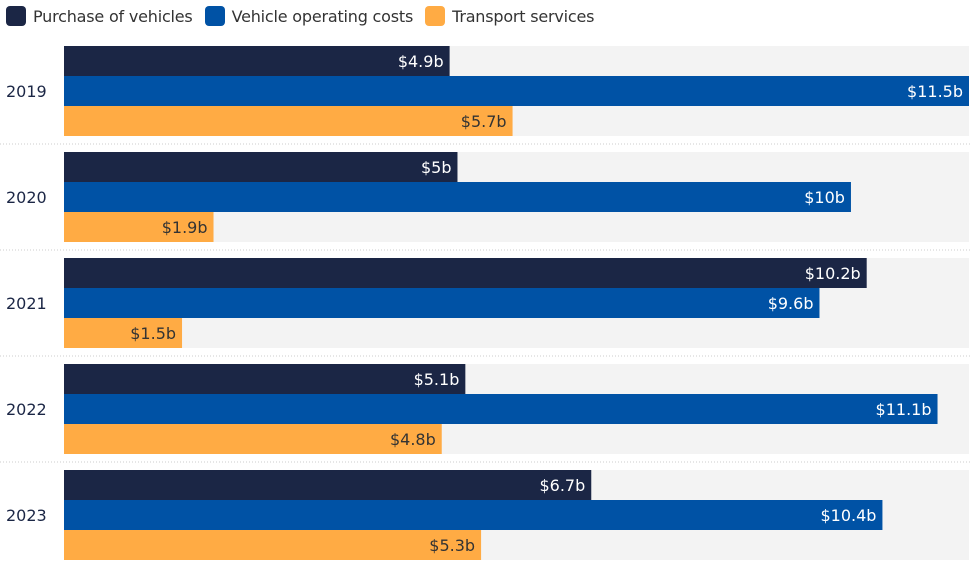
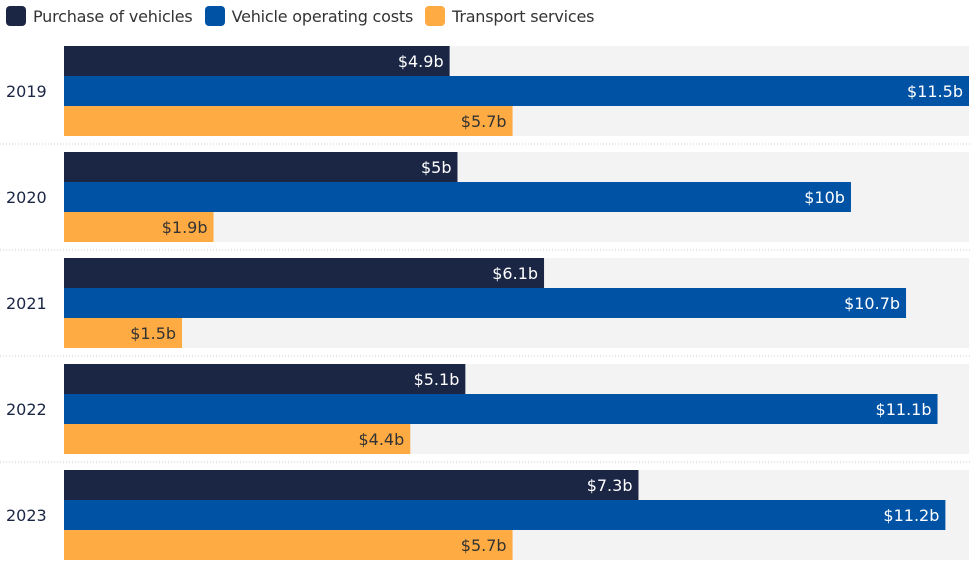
Purchase of vehicles/2021: $10.2b -> $6.1b
Vehicle operating costs/2021: $9.6b -> $10.7b
Transport services/2022: $4.8b -> $4.4b
Purchase of vehicles/2023: $6.7b -> $7.3b
Vehicle operating costs/2023: $10.4b -> $11.2b
Transport services/2023: $5.3b -> $5.7b
